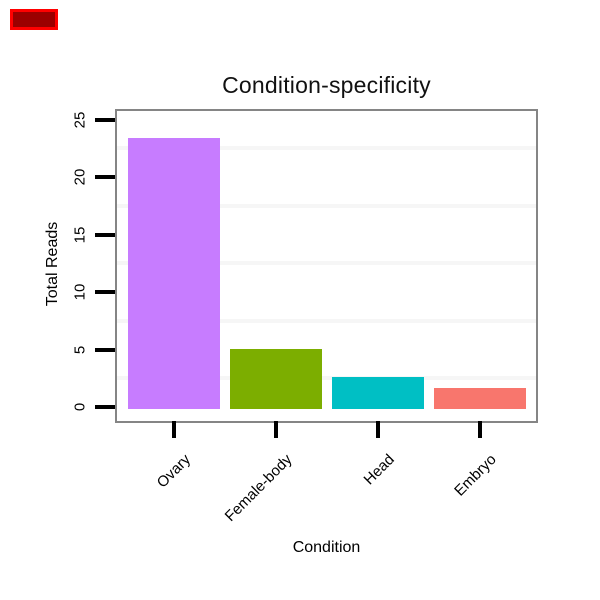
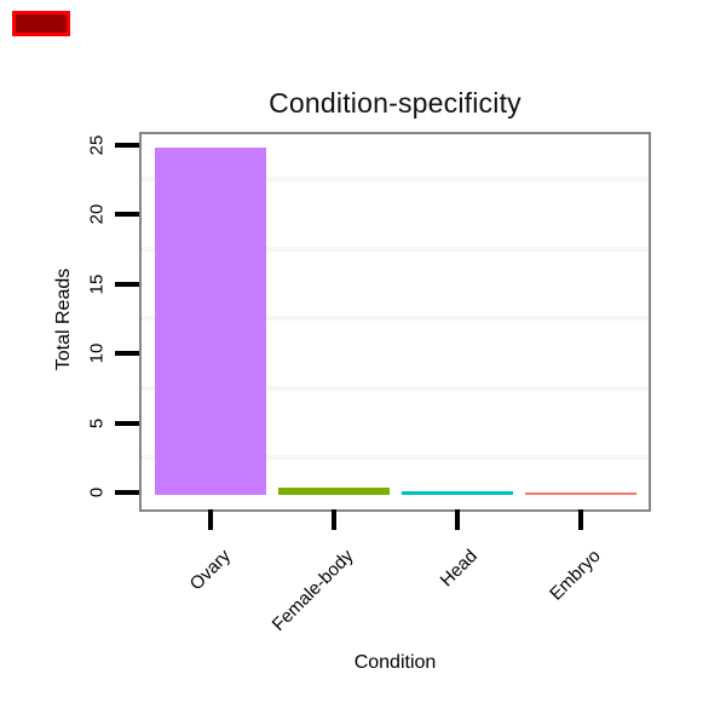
Ovary: 23.6 -> 25.0
Female-body: 5.2 -> 0.5
Head: 2.8 -> 0.3
Embryo: 1.8 -> 0.2
